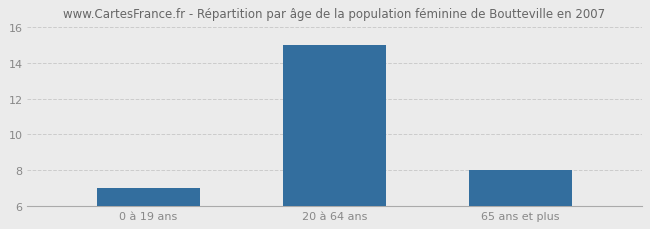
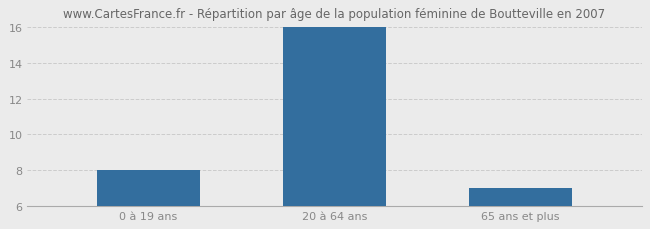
0 à 19 ans: 7 -> 8
20 à 64 ans: 15 -> 16
65 ans et plus: 8 -> 7
